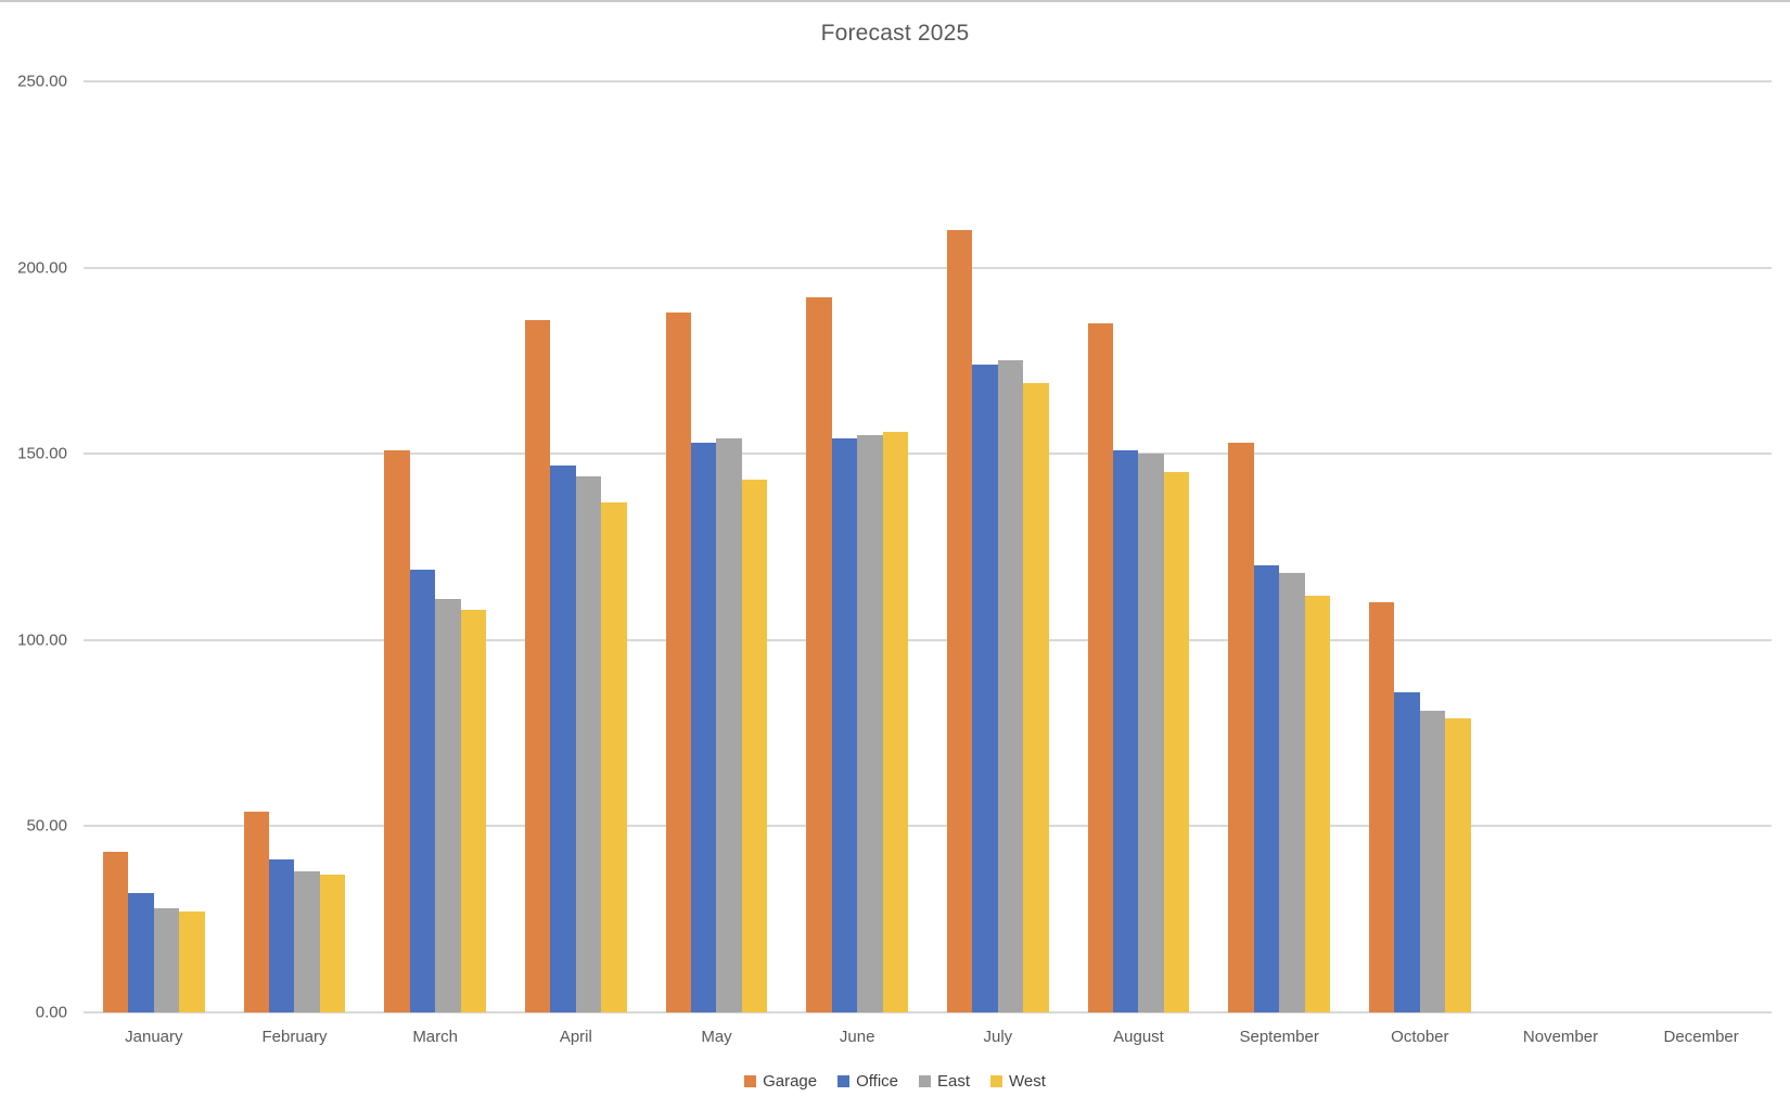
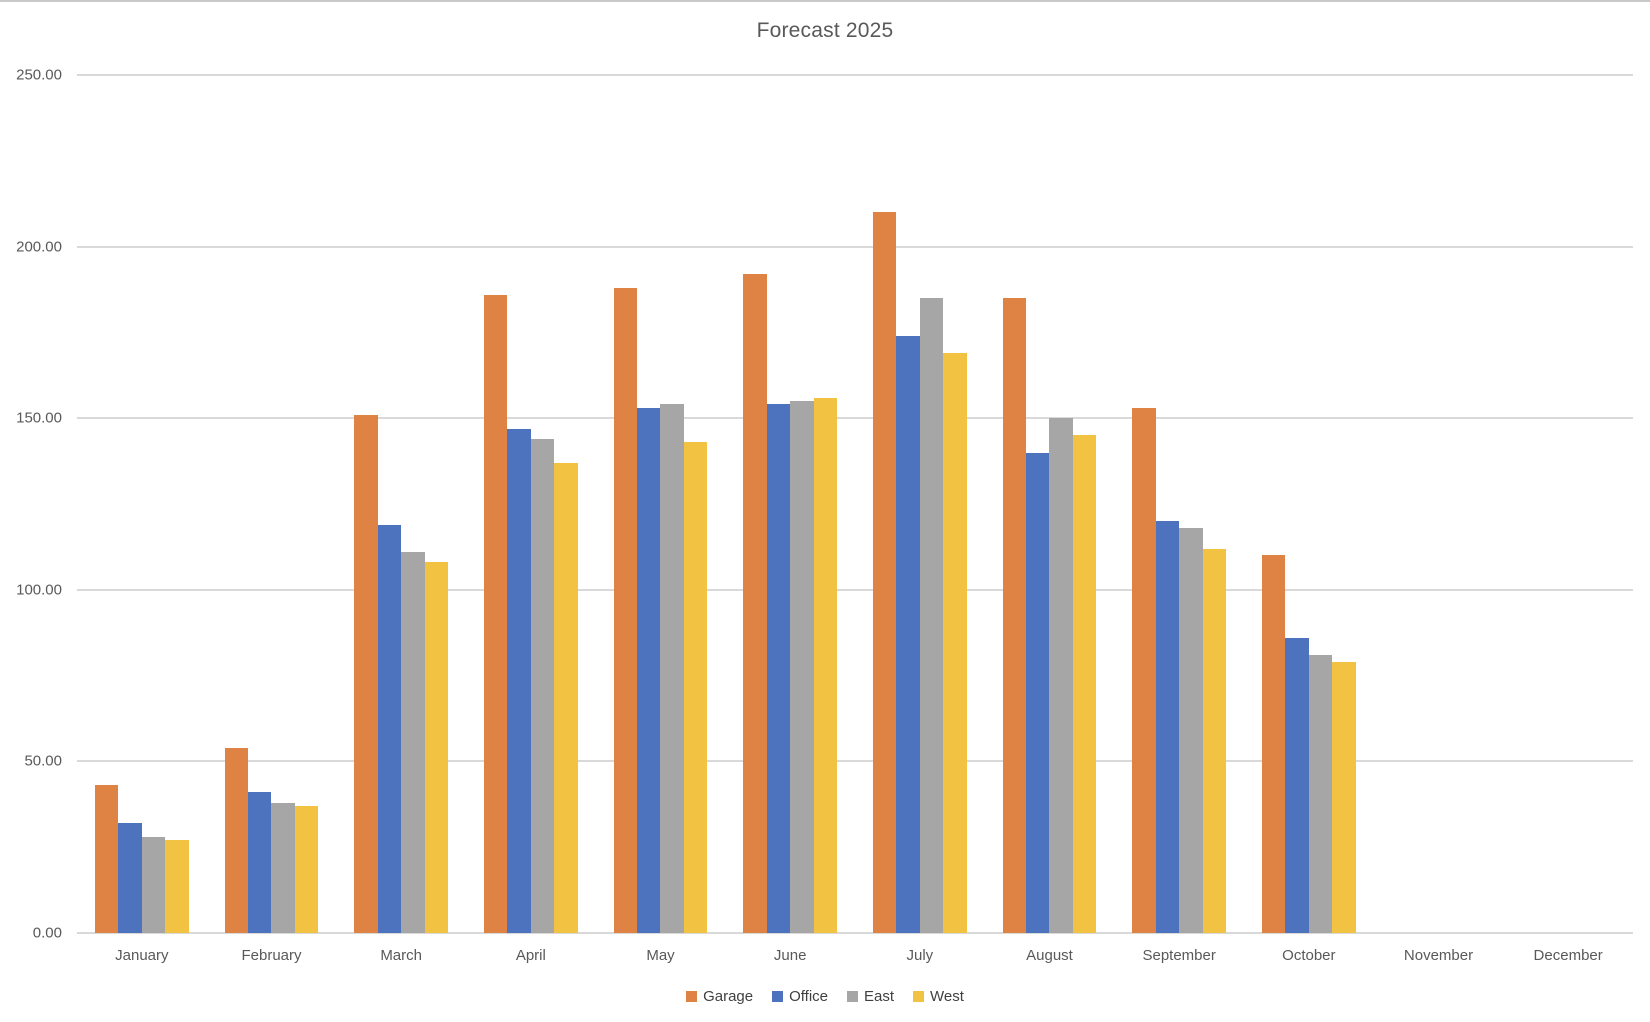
East/July: 175 -> 185
Office/August: 151 -> 140
